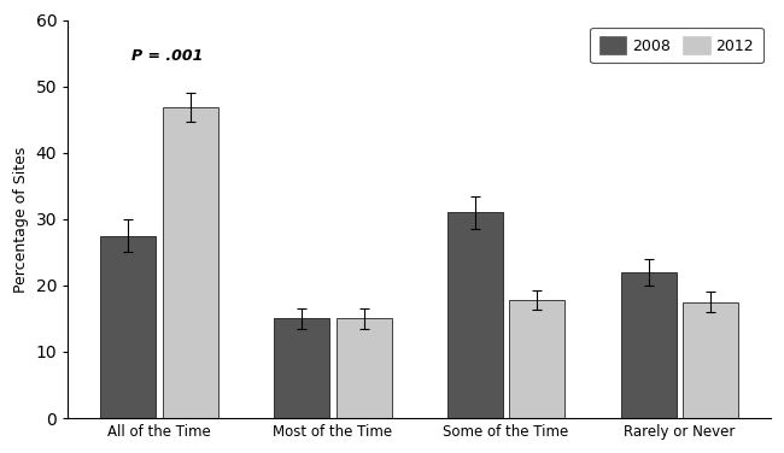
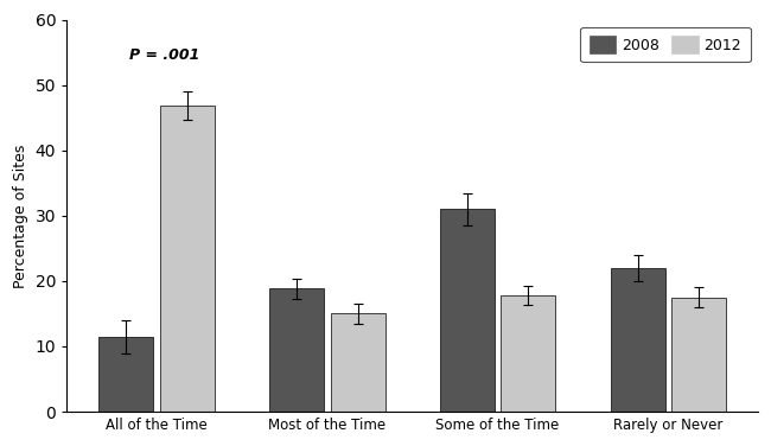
2008/All of the Time: 27.5 -> 11.4
2008/Most of the Time: 15.0 -> 18.8
